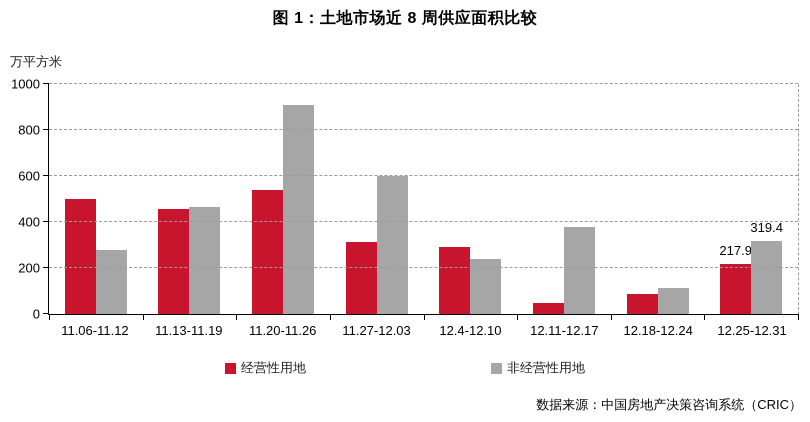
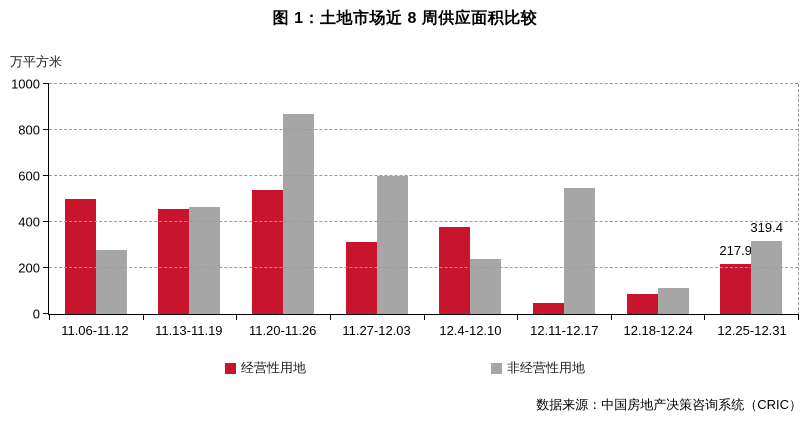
非经营性用地/11.20-11.26: 910 -> 870
经营性用地/12.4-12.10: 290 -> 380
非经营性用地/12.11-12.17: 380 -> 550
